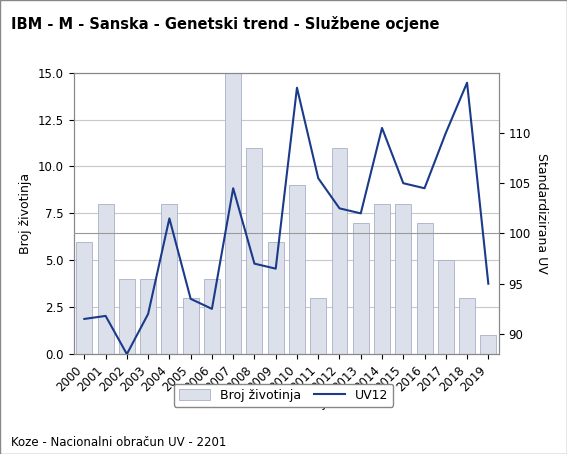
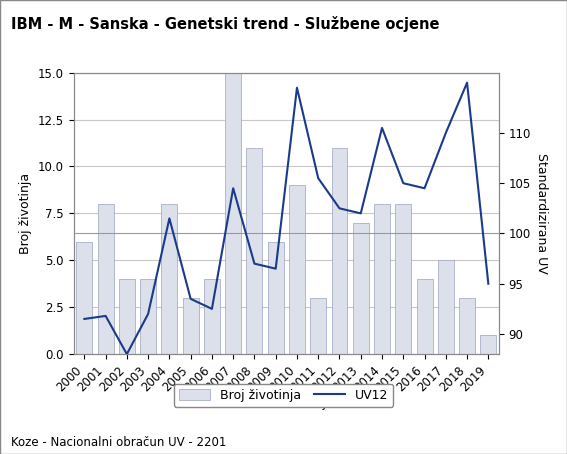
Broj životinja/2016: 7 -> 4
